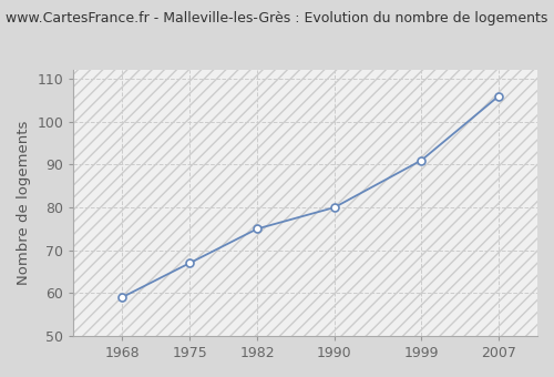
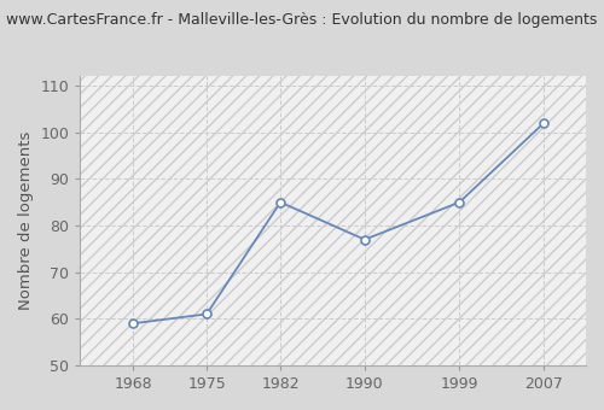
1975: 67 -> 61
1982: 75 -> 85
1990: 80 -> 77
1999: 91 -> 85
2007: 106 -> 102
